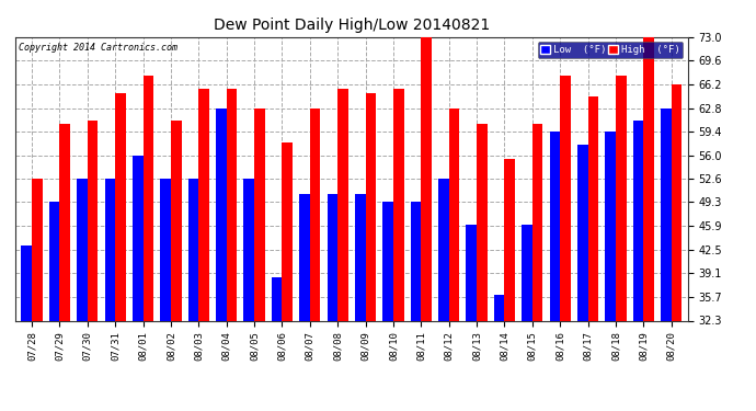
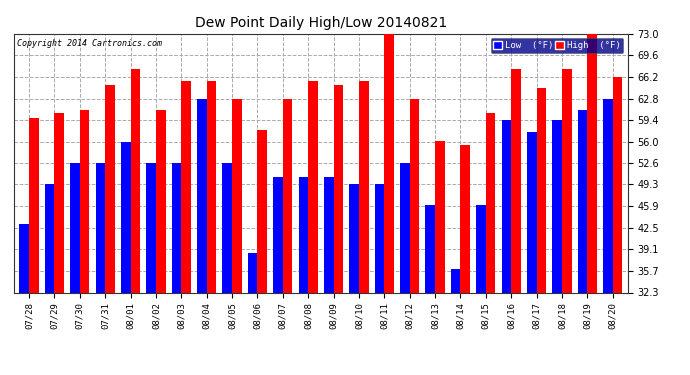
High (°F)/07/28: 52.6 -> 59.8
High (°F)/08/13: 60.5 -> 56.2
